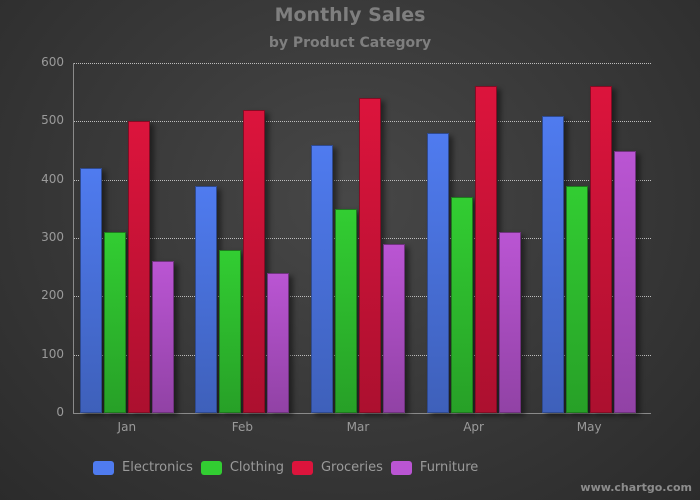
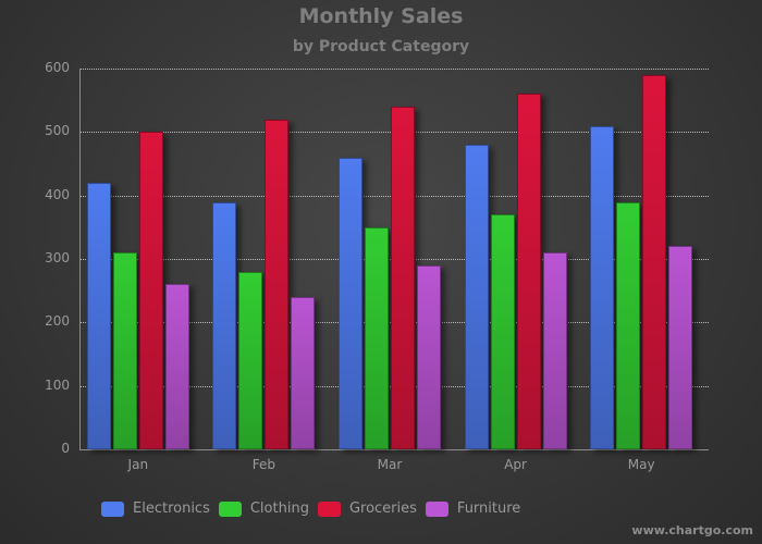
Groceries/May: 560 -> 590
Furniture/May: 450 -> 320
